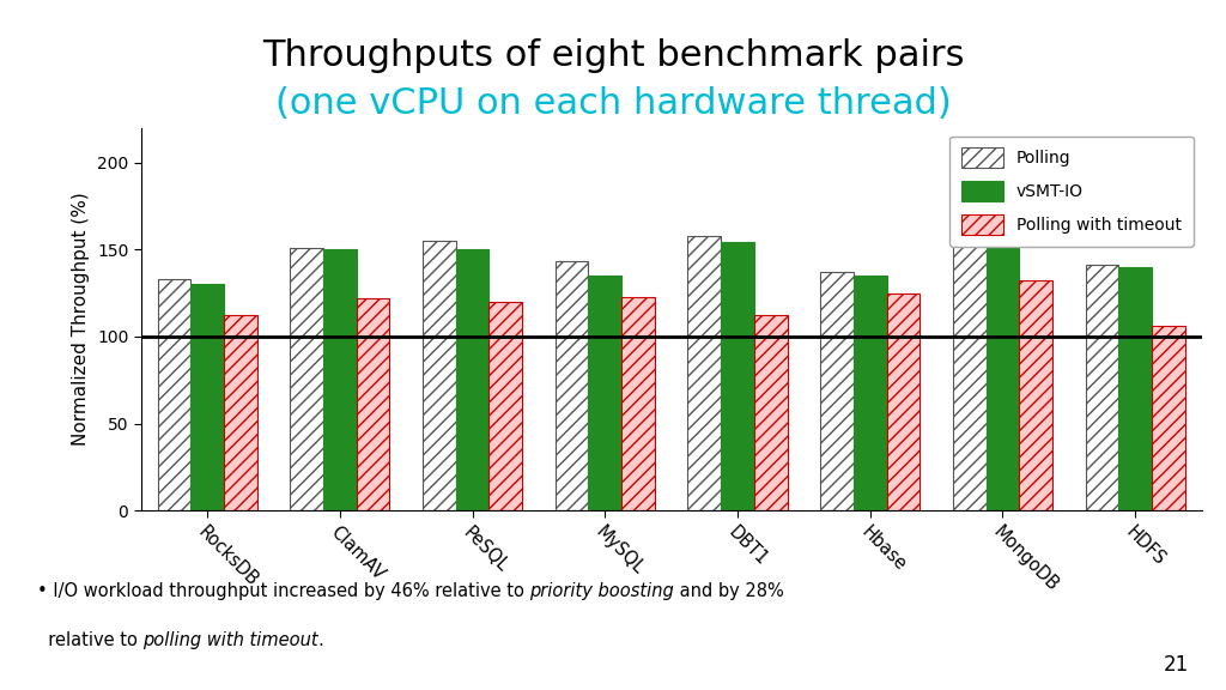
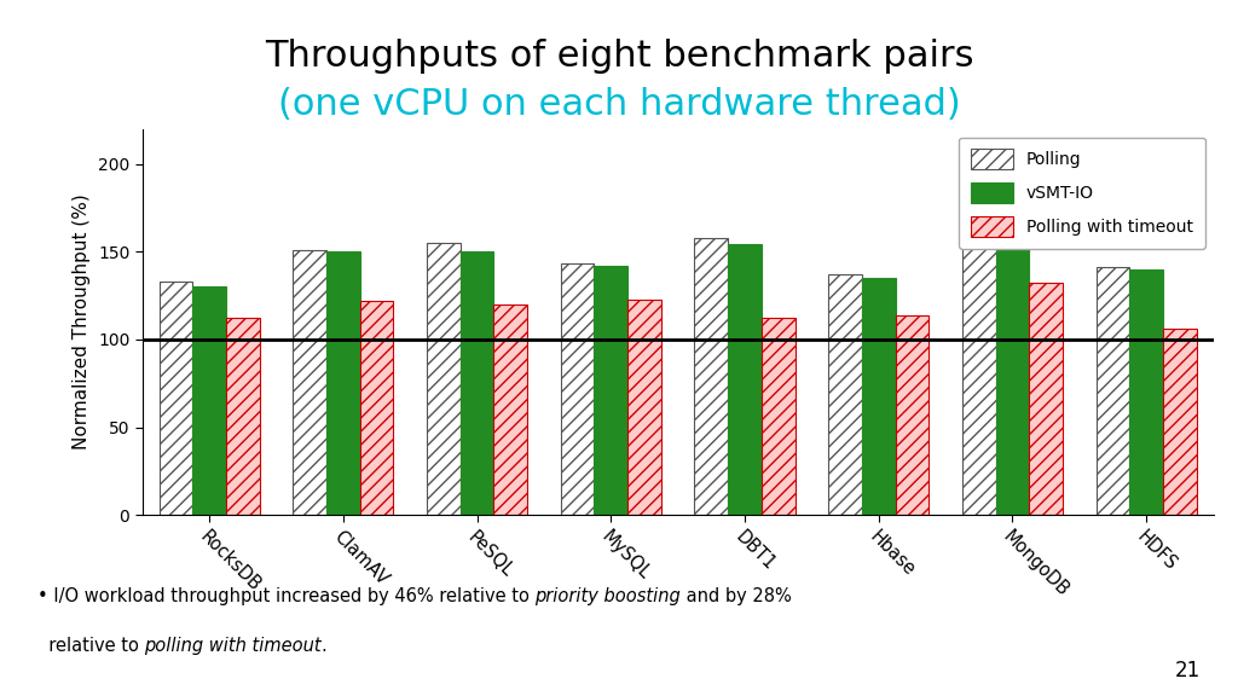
vSMT-IO/MySQL: 135 -> 142
Polling with timeout/Hbase: 125 -> 114
